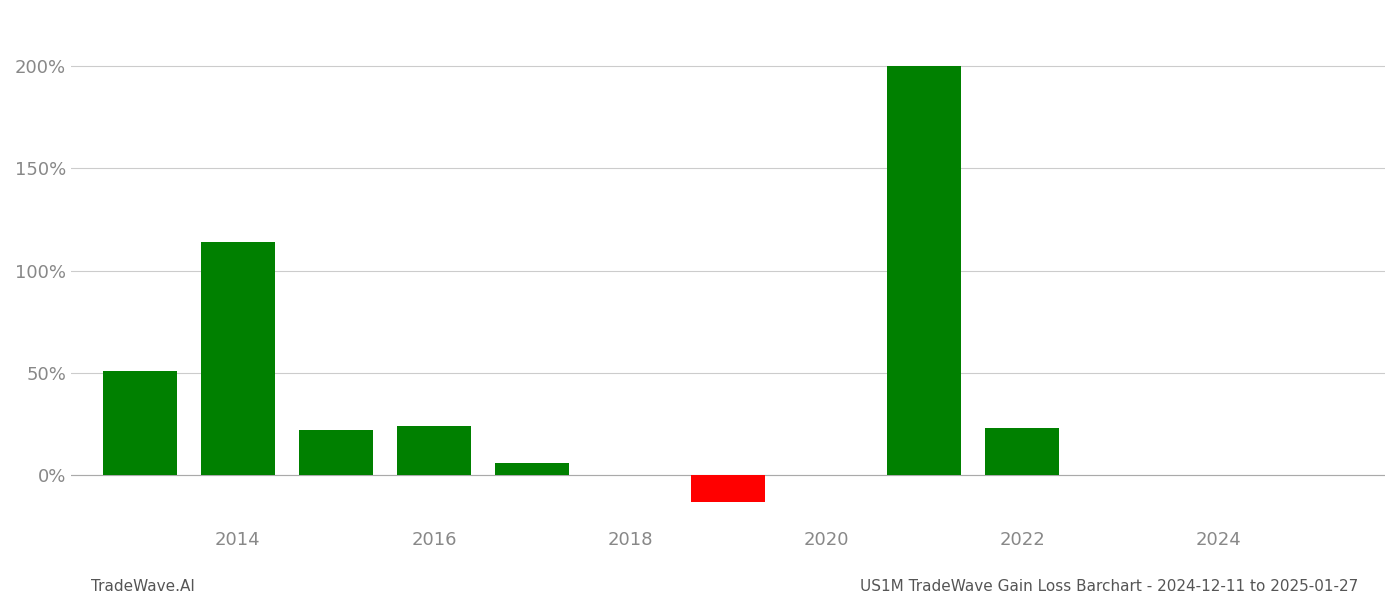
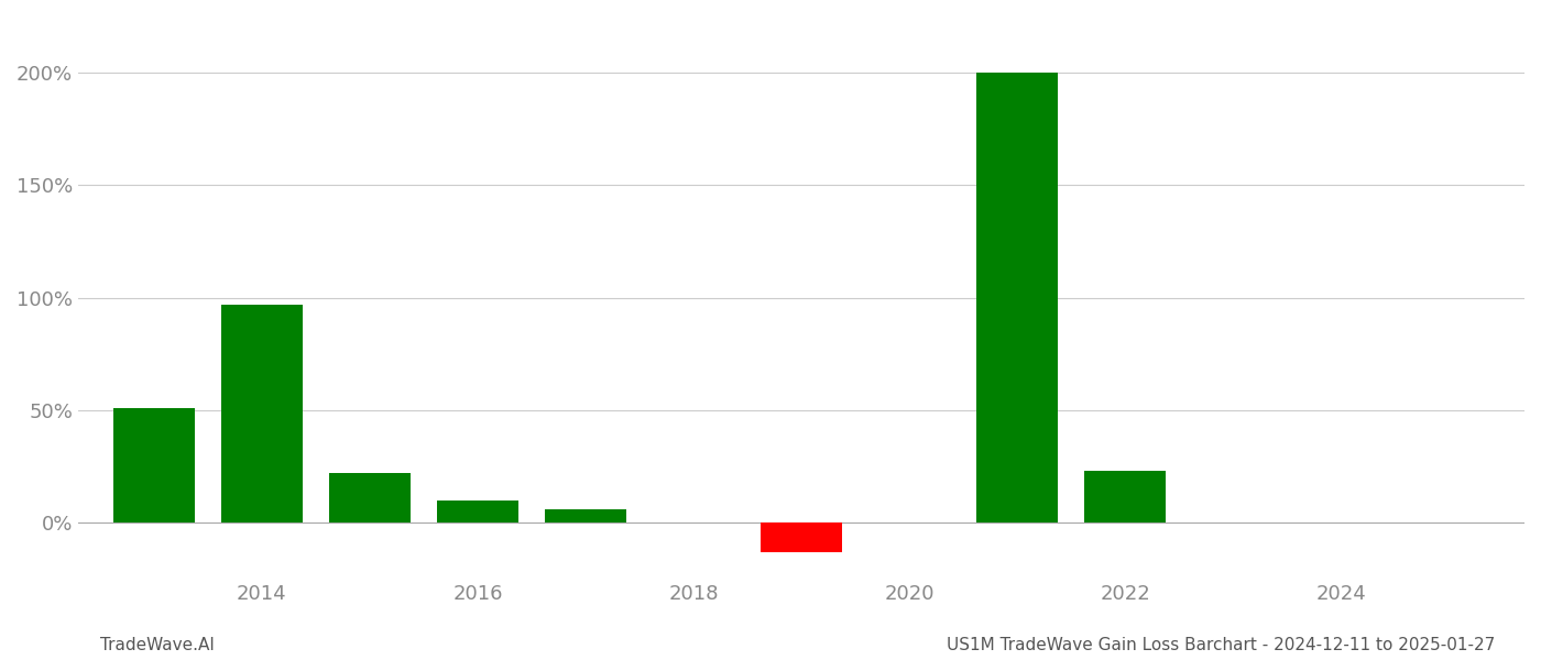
2014: 114% -> 97%
2016: 24% -> 10%
